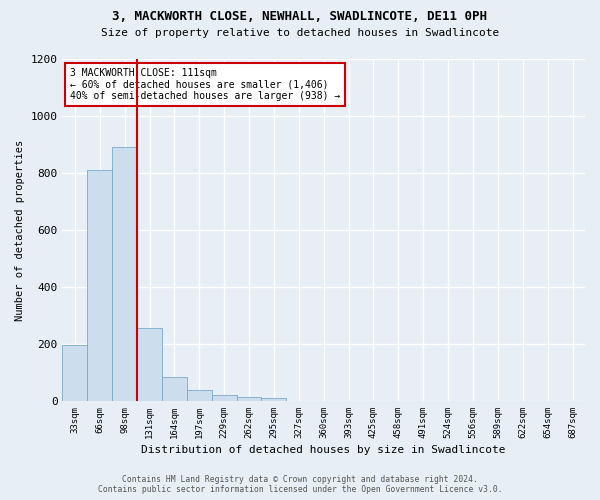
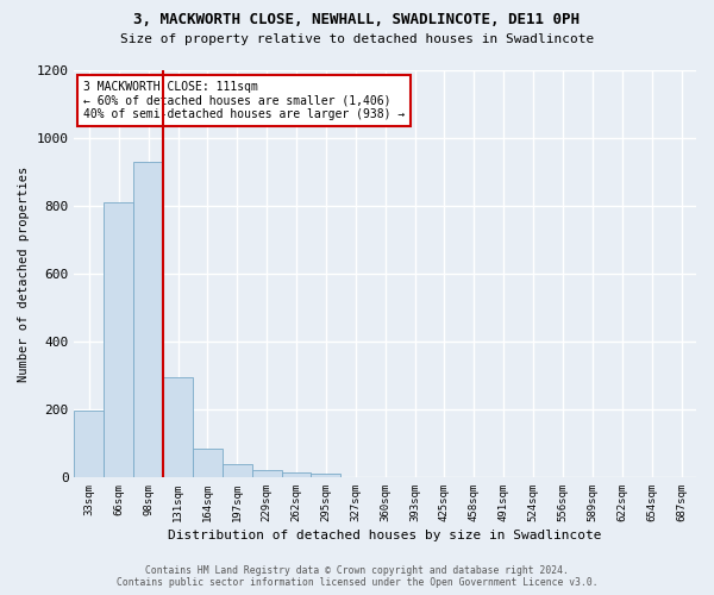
98sqm: 890 -> 930
131sqm: 255 -> 295
